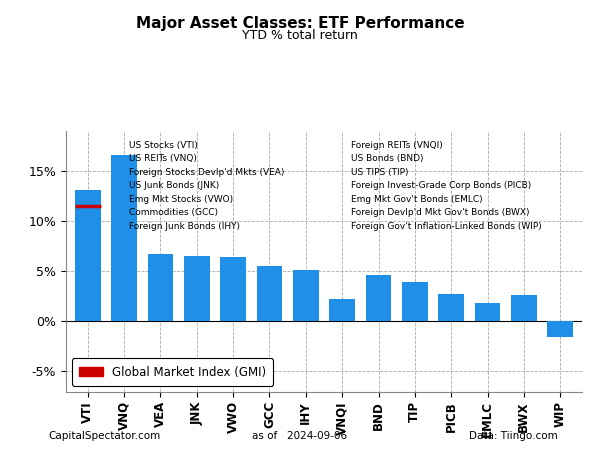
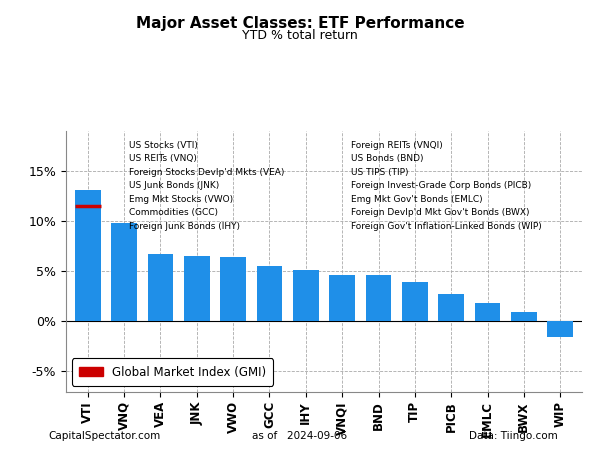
VNQ: 16.6% -> 9.8%
VNQI: 2.2% -> 4.7%
BWX: 2.6% -> 0.9%
